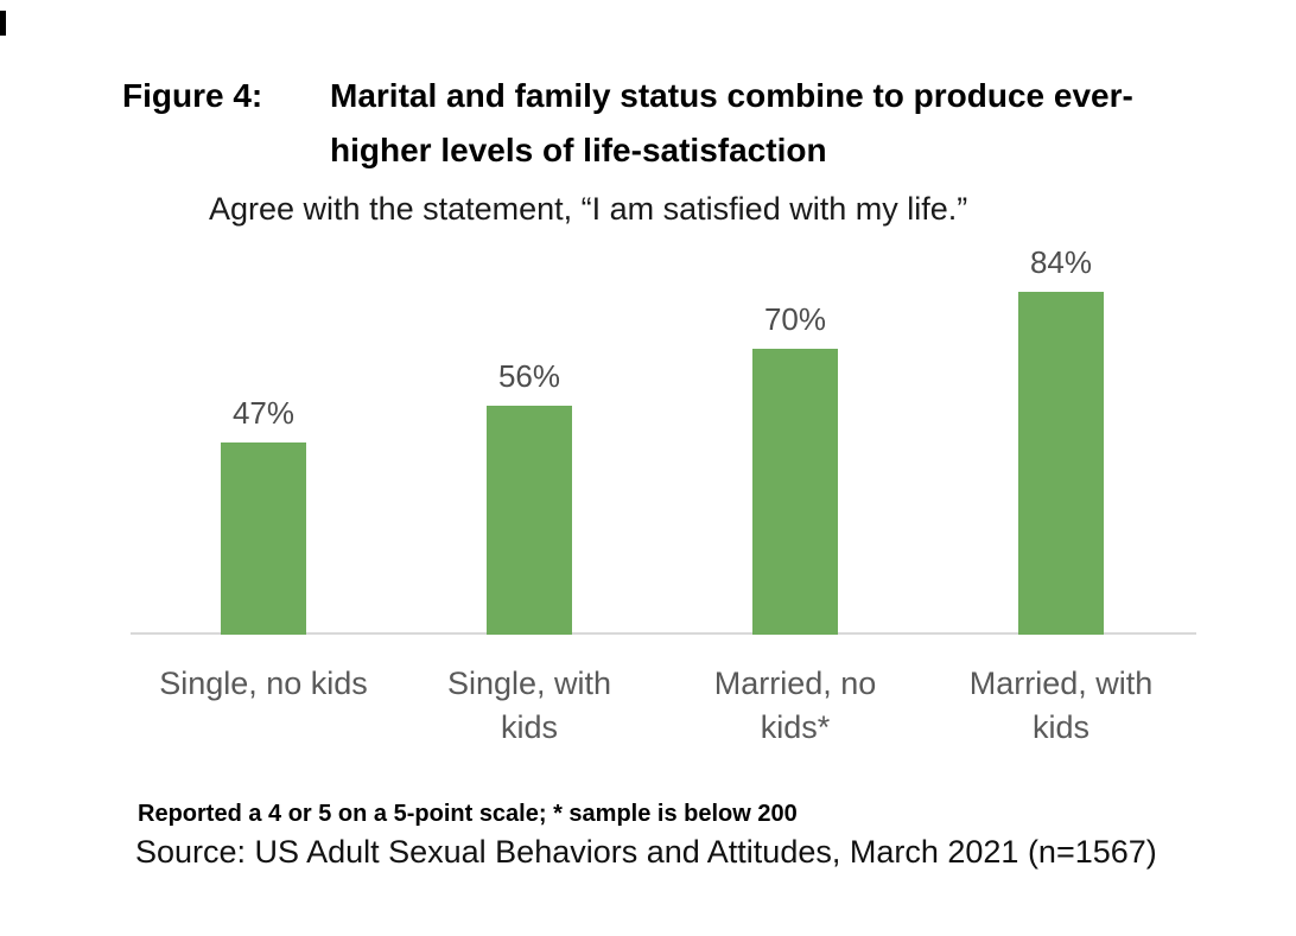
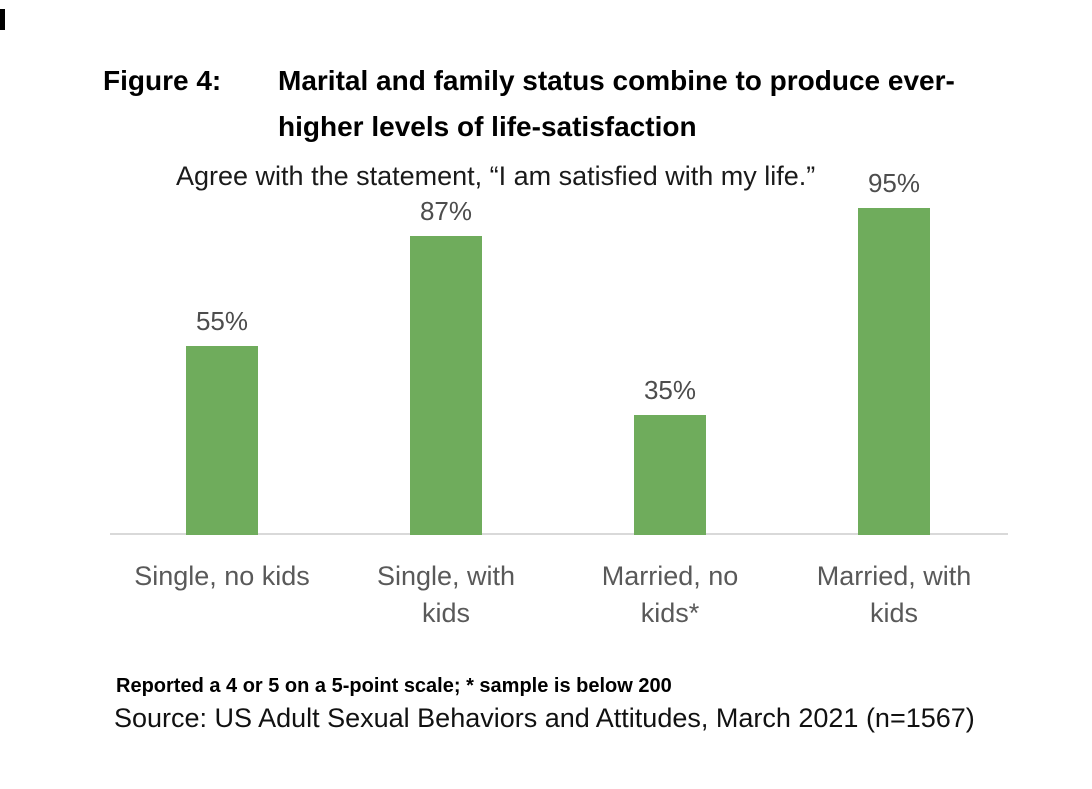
Single, no kids: 47% -> 55%
Single, with kids: 56% -> 87%
Married, no kids*: 70% -> 35%
Married, with kids: 84% -> 95%
